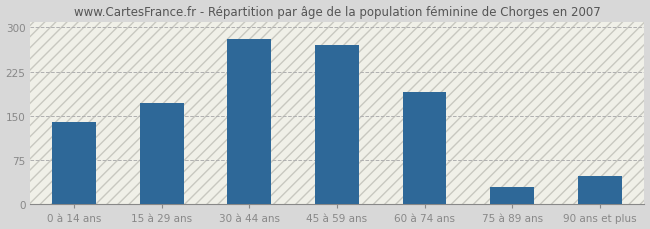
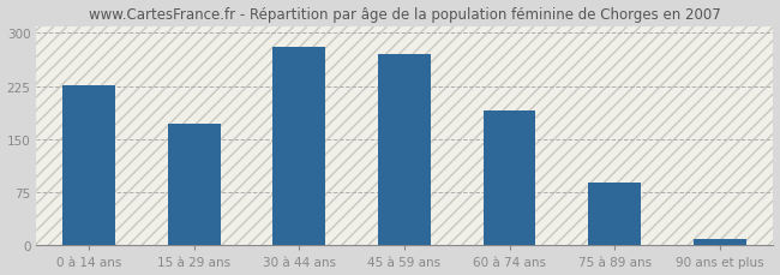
0 à 14 ans: 140 -> 226
75 à 89 ans: 30 -> 88
90 ans et plus: 48 -> 10
